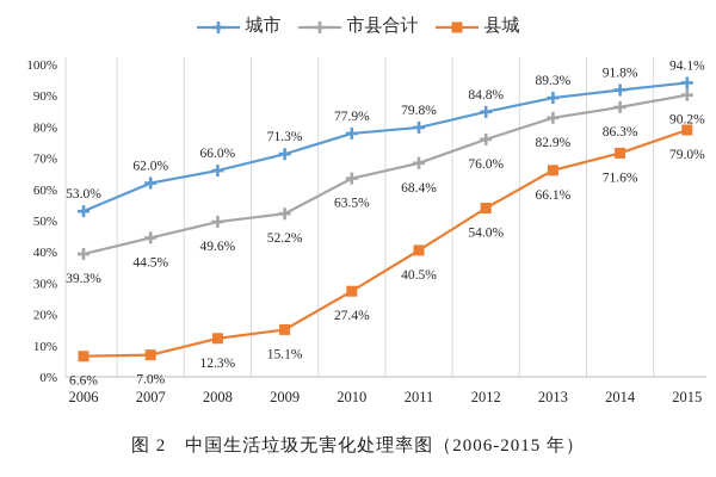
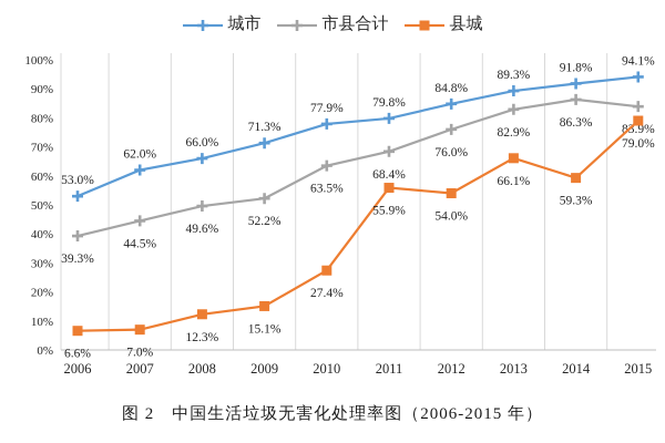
县城/2011: 40.5% -> 55.9%
县城/2014: 71.6% -> 59.3%
市县合计/2015: 90.2% -> 83.9%
